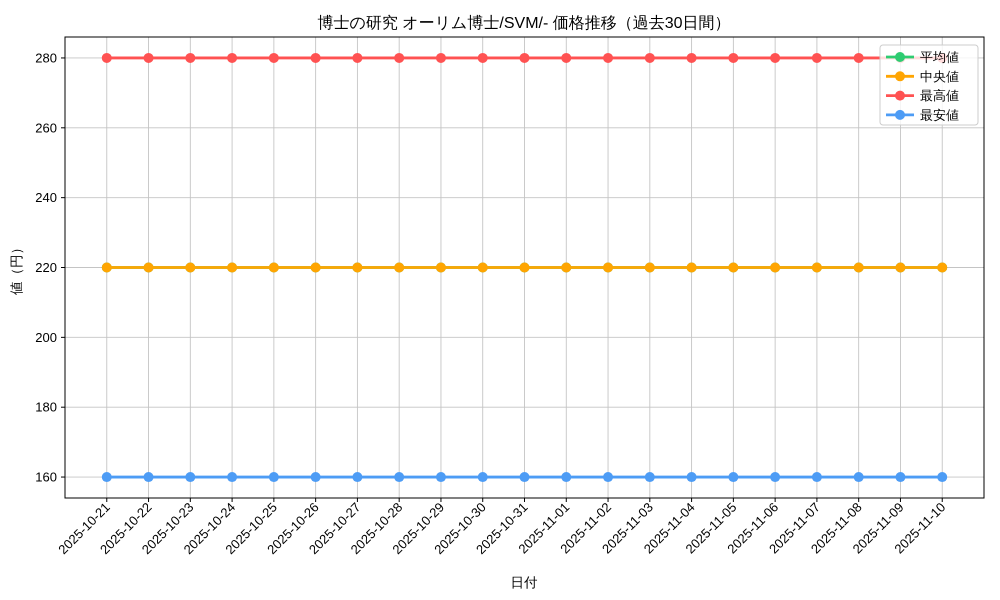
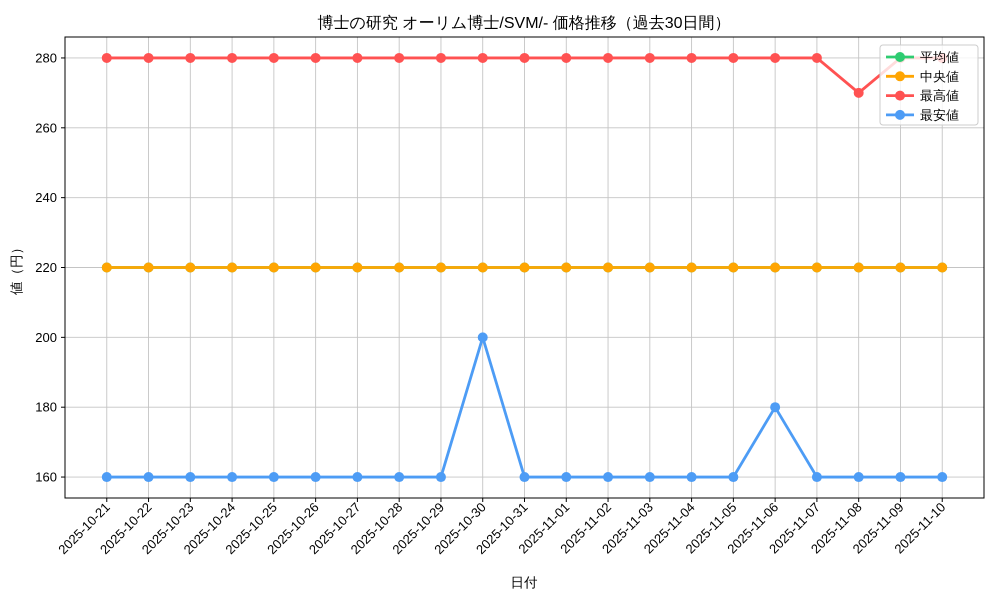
最安値/2025-10-30: 160 -> 200
最安値/2025-11-06: 160 -> 180
最高値/2025-11-08: 280 -> 270
